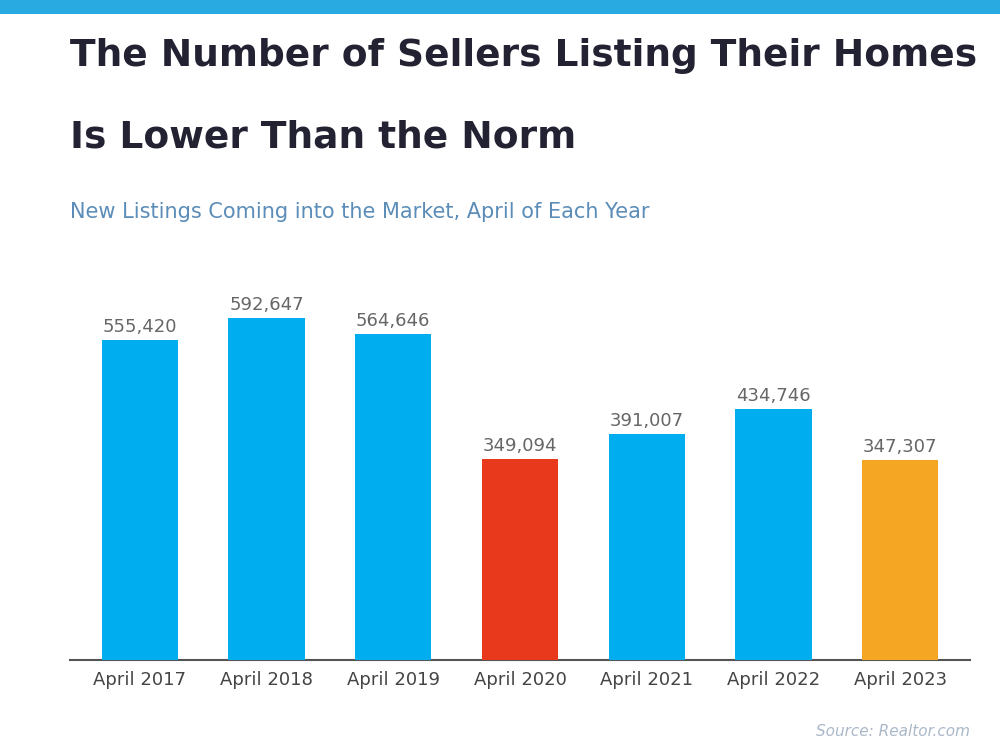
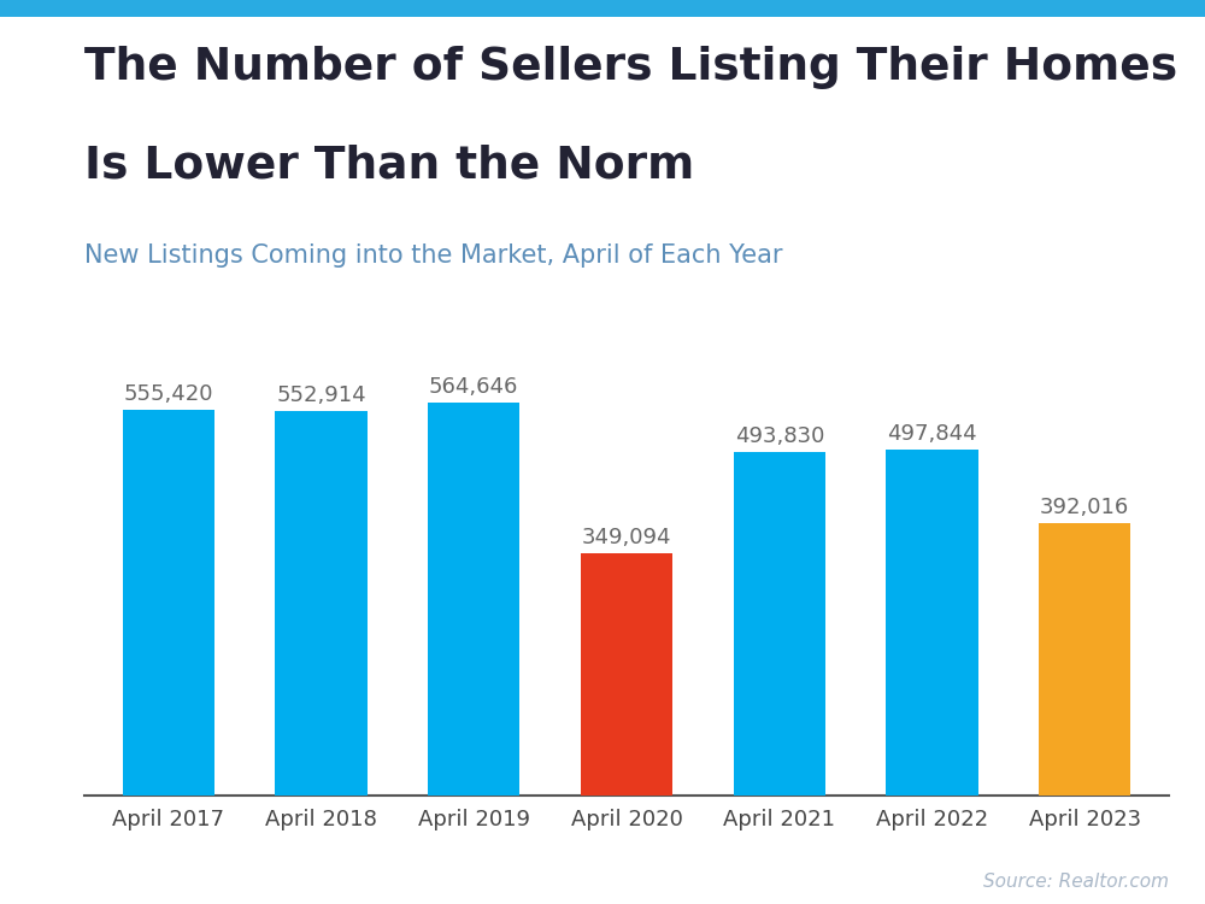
April 2018: 592,647 -> 552,914
April 2021: 391,007 -> 493,830
April 2022: 434,746 -> 497,844
April 2023: 347,307 -> 392,016
